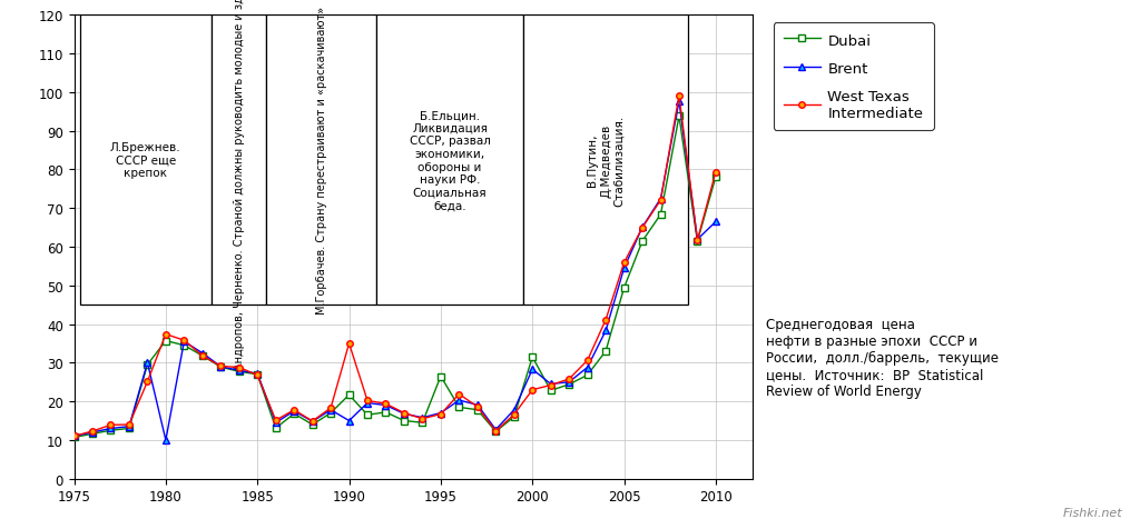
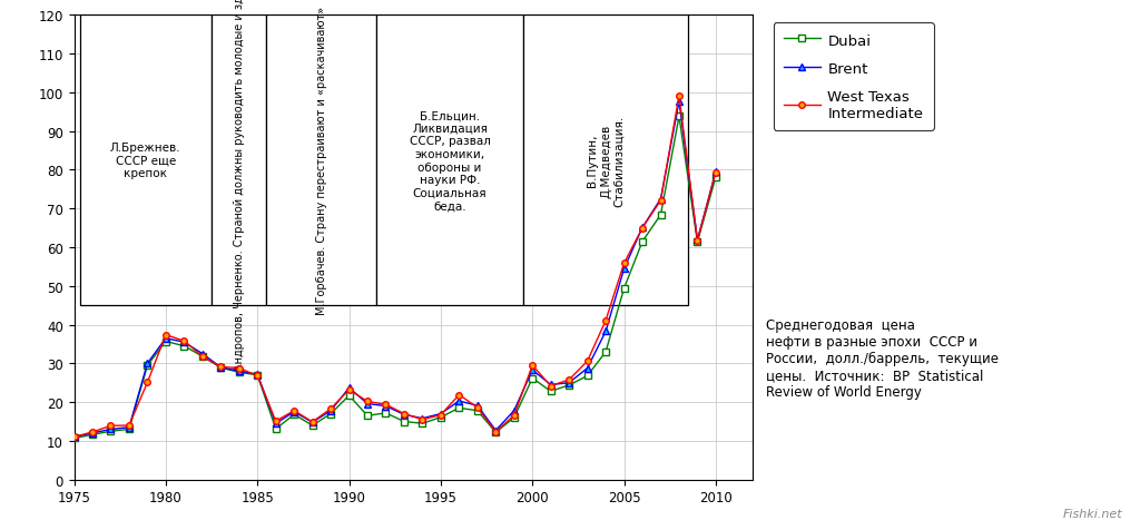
Brent/1980: 10.0 -> 36.5
Brent/1990: 15.0 -> 23.7
West Texas Intermediate/1990: 35.0 -> 23.2
Dubai/1995: 26.5 -> 16.1
Dubai/2000: 31.5 -> 26.2
West Texas Intermediate/2000: 23.0 -> 29.5
Brent/2010: 66.5 -> 79.5
